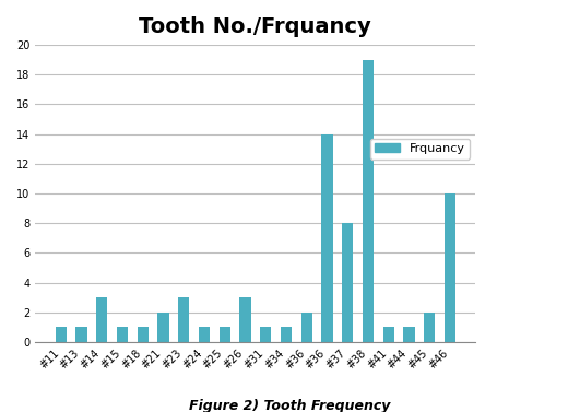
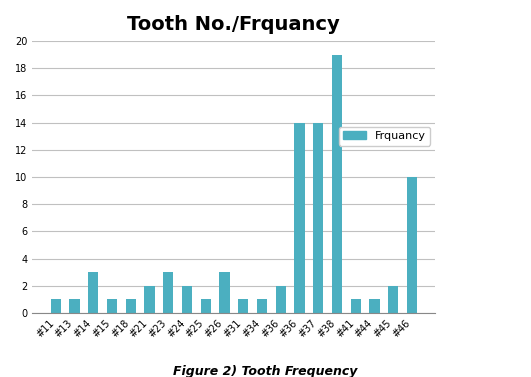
#24: 1 -> 2
#37: 8 -> 14
